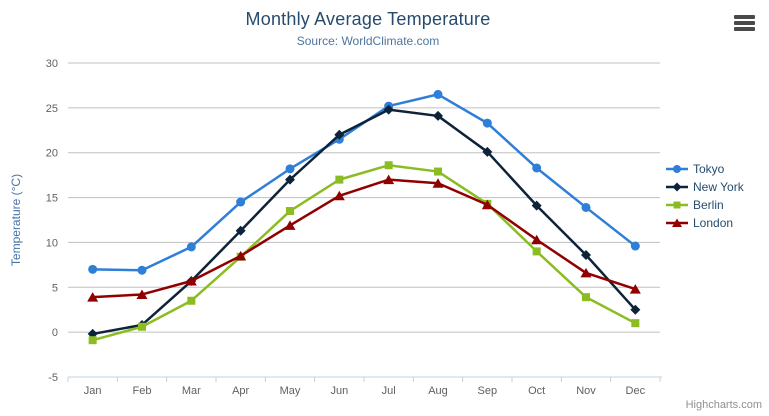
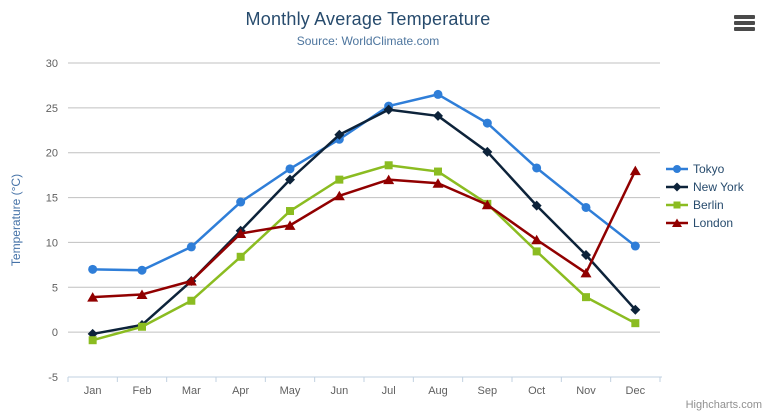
London/Apr: 8 -> 11
London/Dec: 5 -> 18
